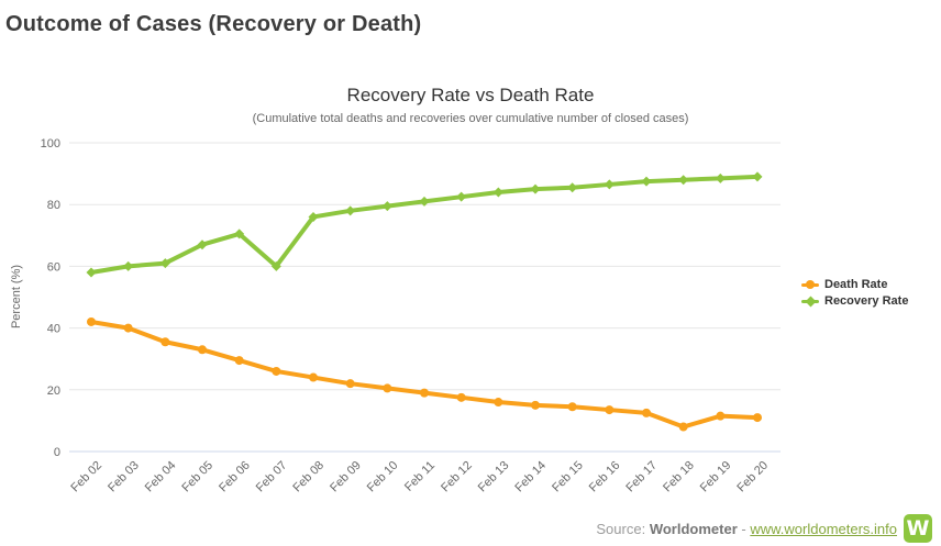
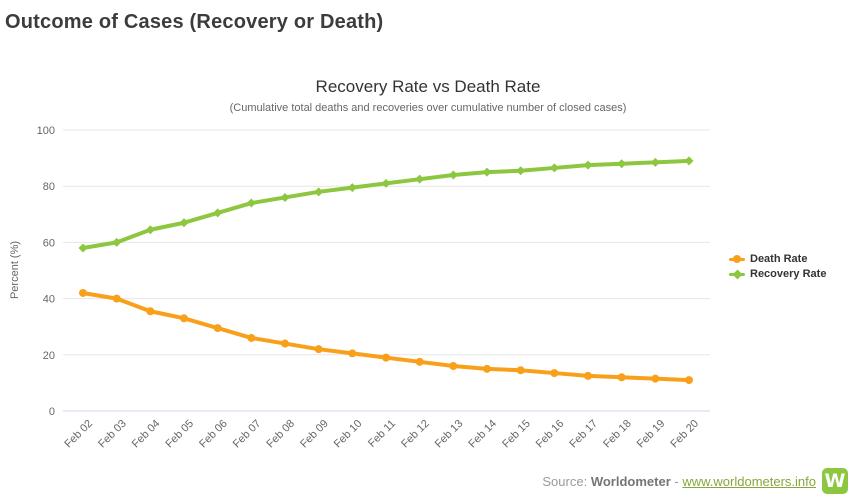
Recovery Rate/Feb 04: 61 -> 64
Recovery Rate/Feb 07: 60 -> 74
Death Rate/Feb 18: 8 -> 12
